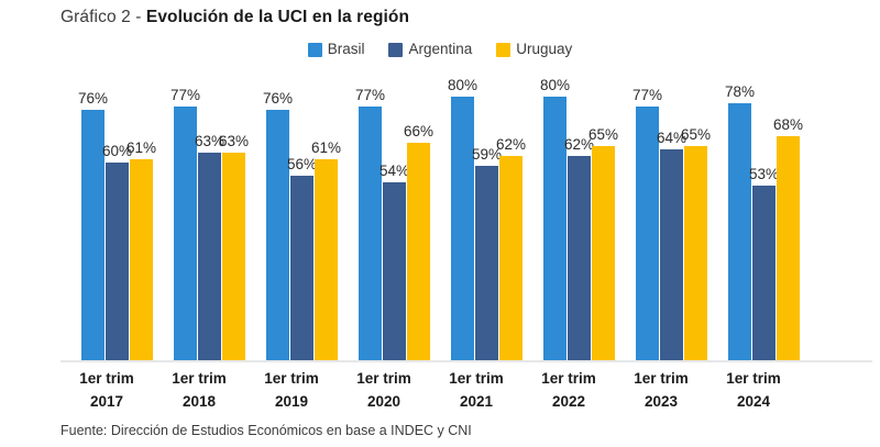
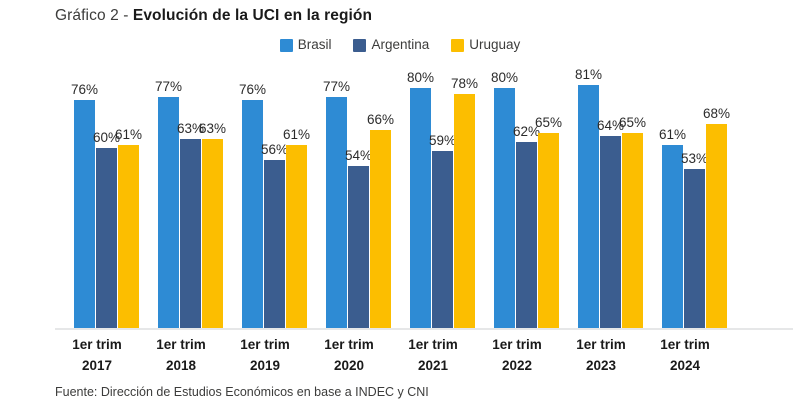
Uruguay/1er trim 2021: 62% -> 78%
Brasil/1er trim 2023: 77% -> 81%
Brasil/1er trim 2024: 78% -> 61%
